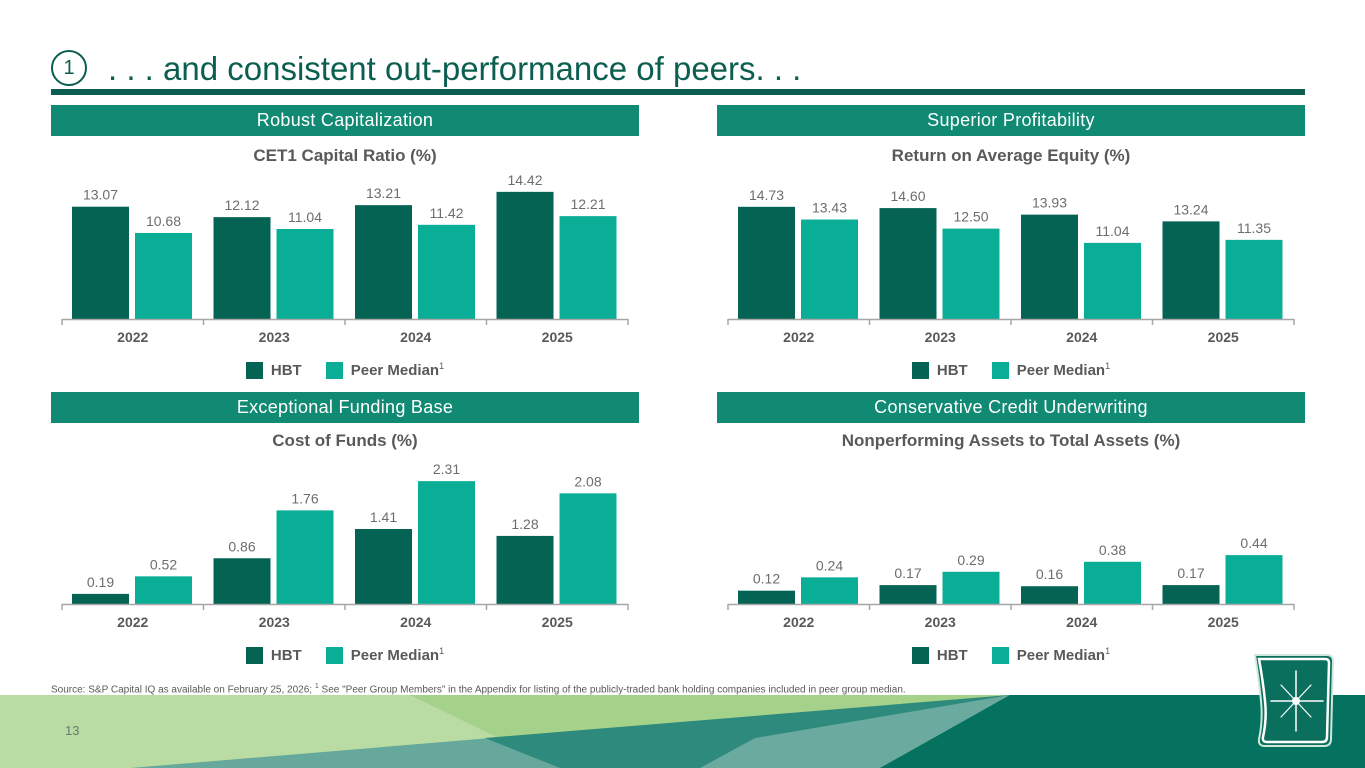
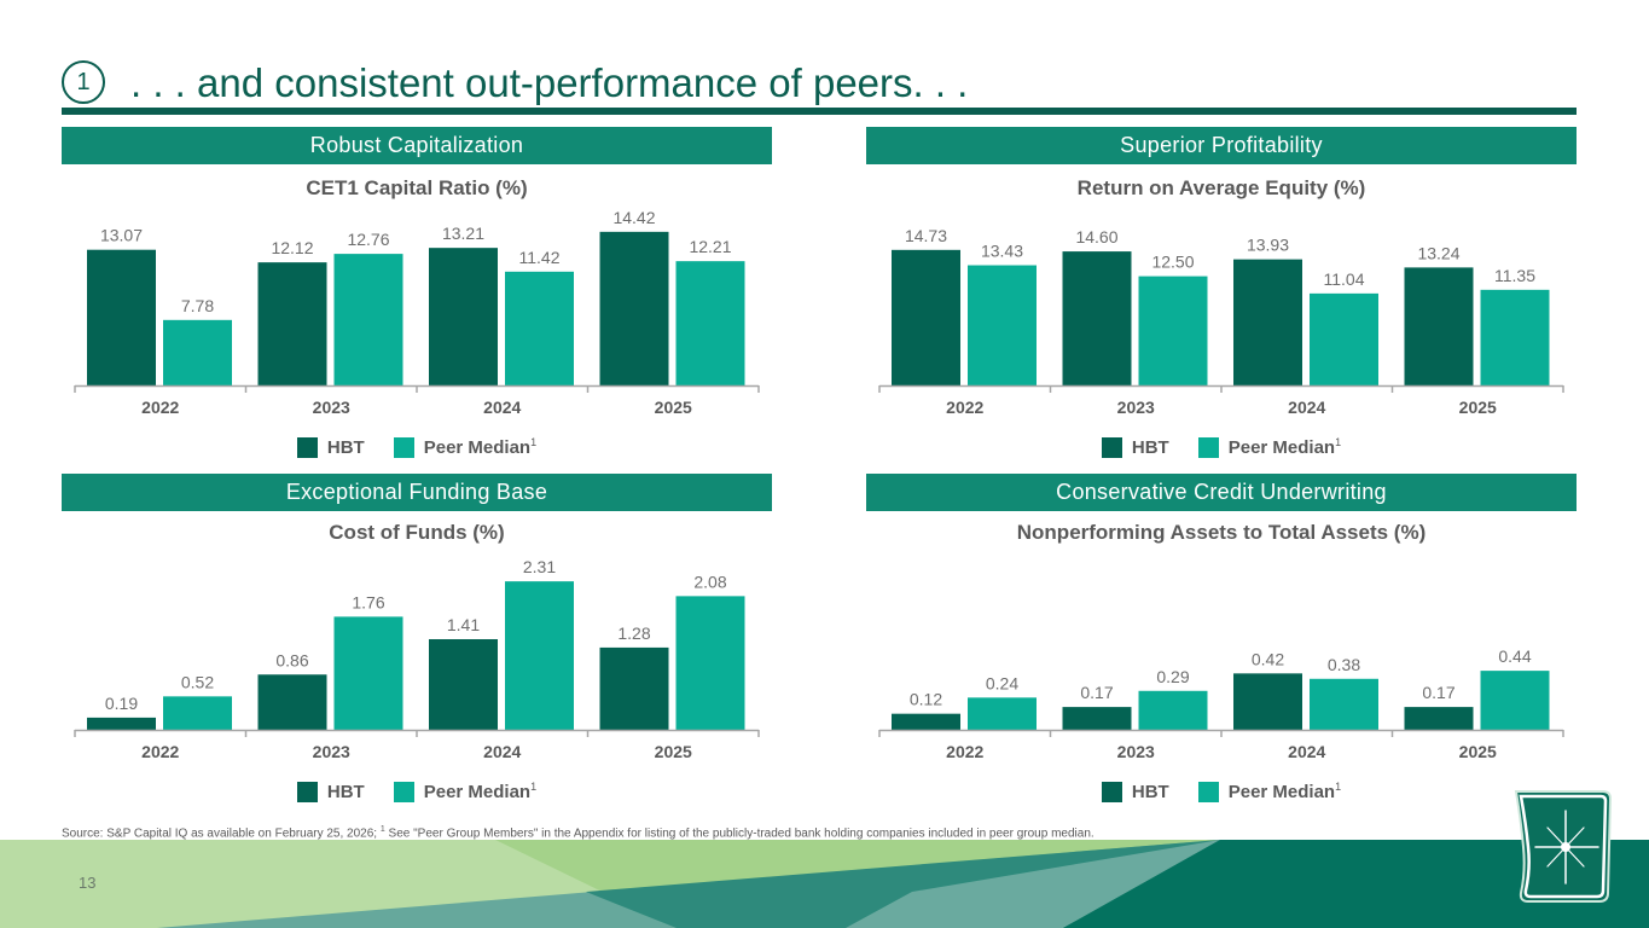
CET1 Capital Ratio (%)/Peer Median/2022: 10.68 -> 7.78
CET1 Capital Ratio (%)/Peer Median/2023: 11.04 -> 12.76
Nonperforming Assets to Total Assets (%)/HBT/2024: 0.16 -> 0.42
